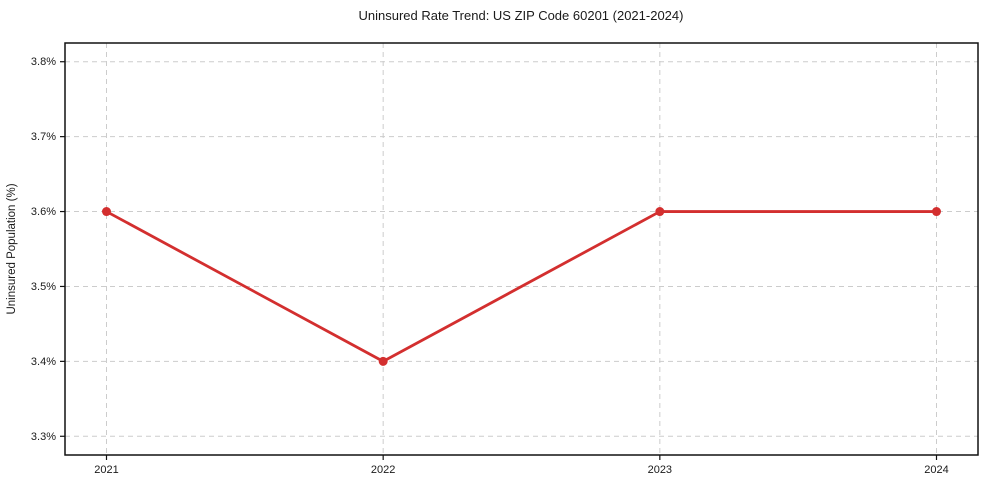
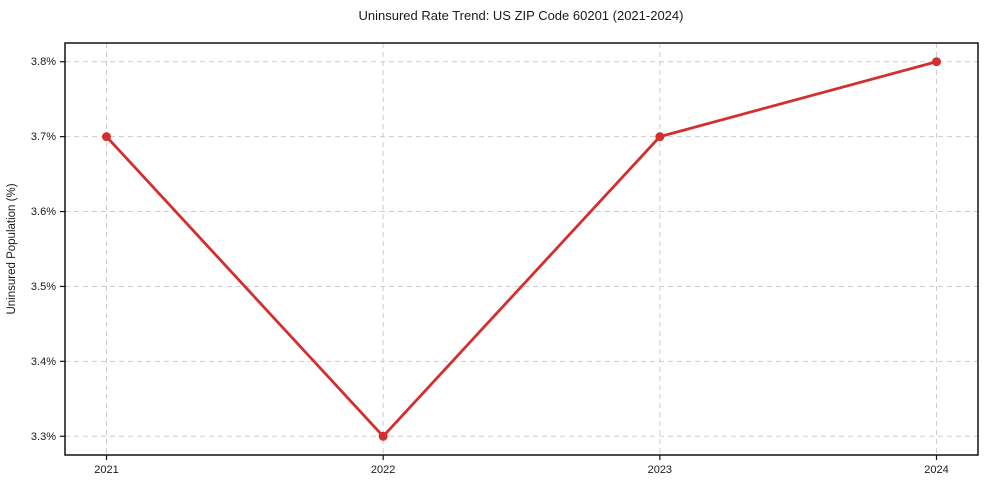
2021: 3.6% -> 3.7%
2022: 3.4% -> 3.3%
2023: 3.6% -> 3.7%
2024: 3.6% -> 3.8%
